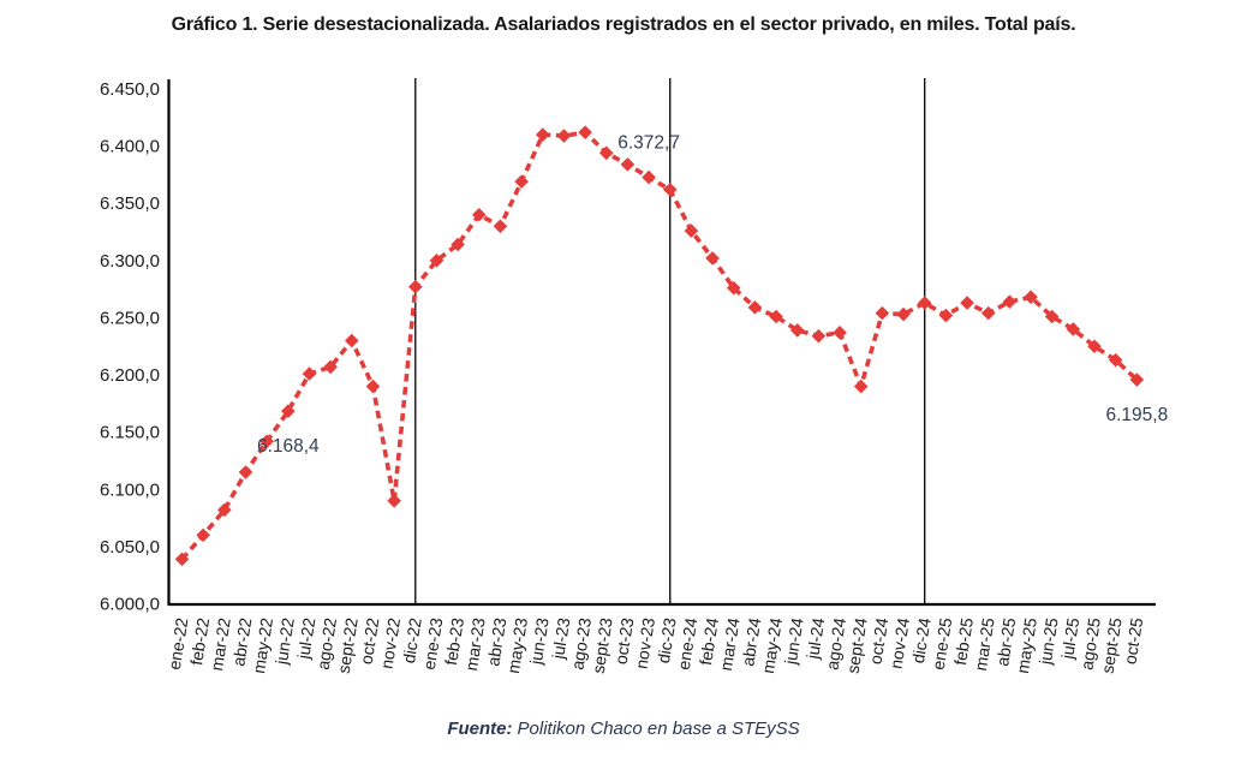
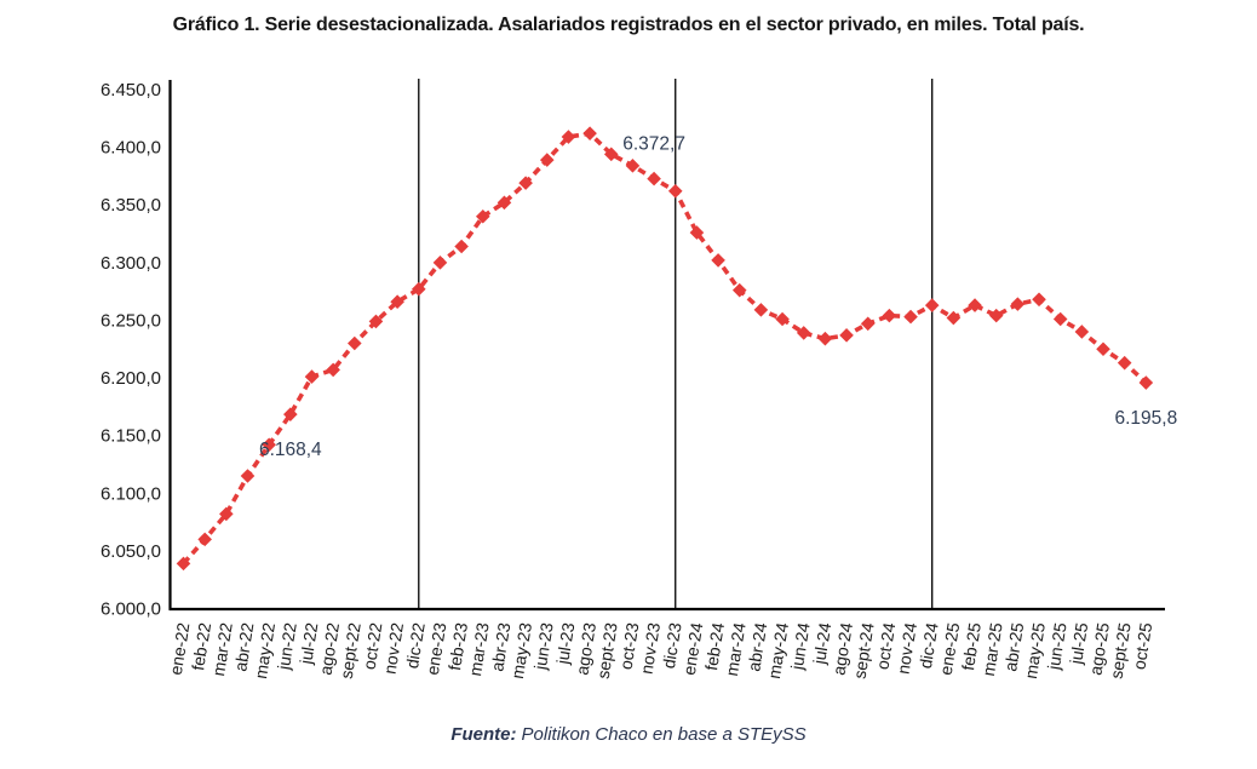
oct-22: 6190 -> 6250
nov-22: 6090 -> 6270
abr-23: 6330 -> 6350
jun-23: 6410 -> 6390
sept-24: 6190 -> 6250
